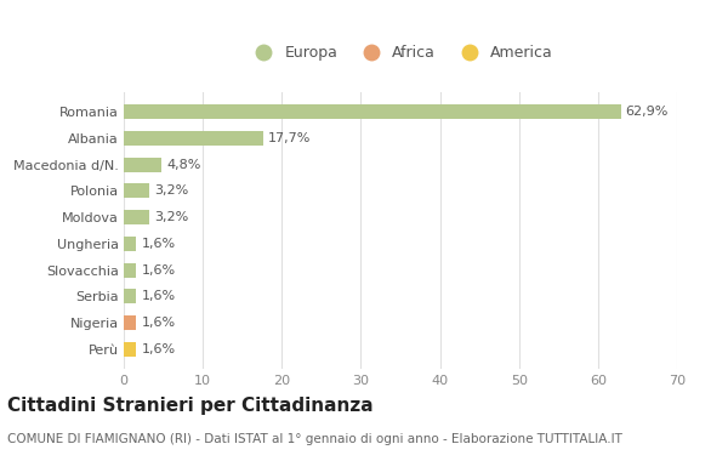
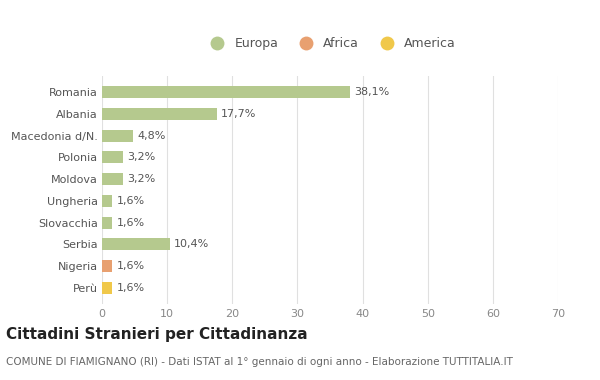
Romania: 62,9% -> 38,1%
Serbia: 1,6% -> 10,4%
